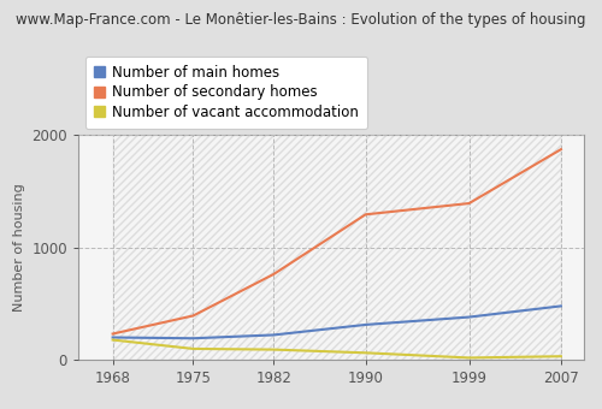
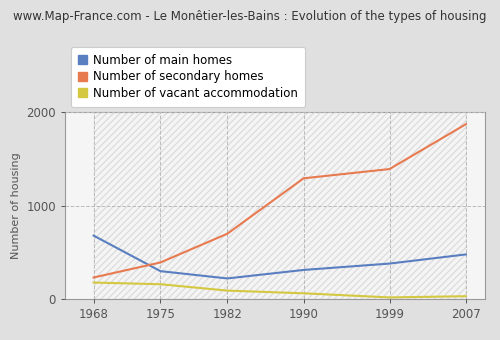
Number of main homes/1968: 200 -> 680
Number of main homes/1975: 190 -> 300
Number of vacant accommodation/1975: 100 -> 160
Number of secondary homes/1982: 760 -> 700
